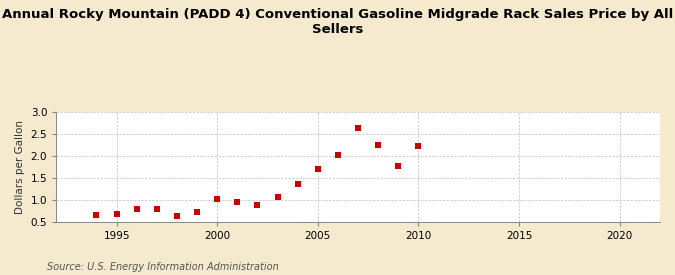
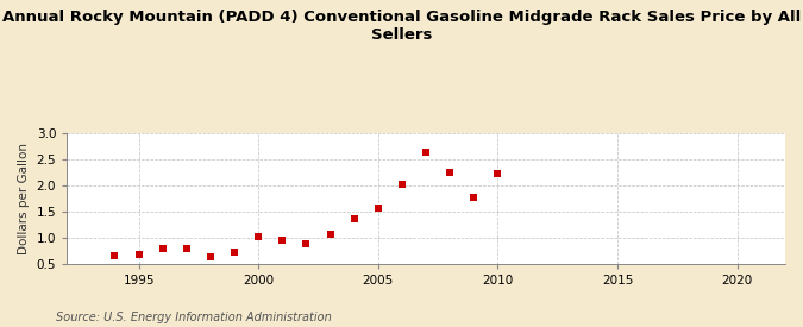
2005: 1.69 -> 1.55
